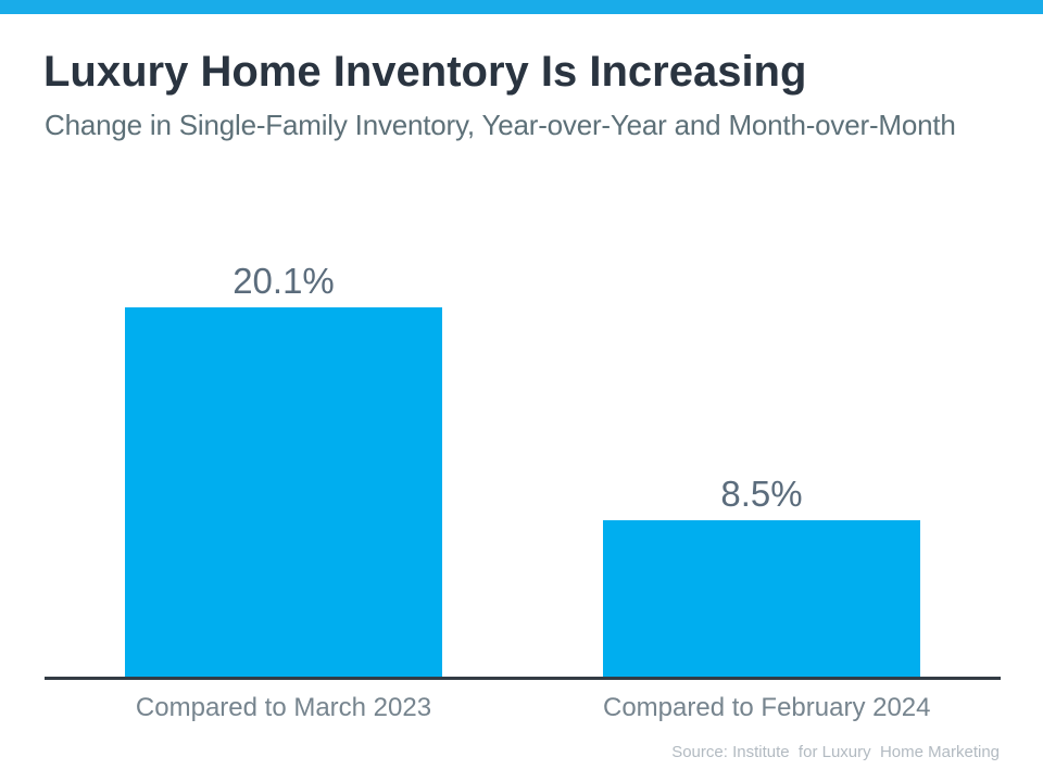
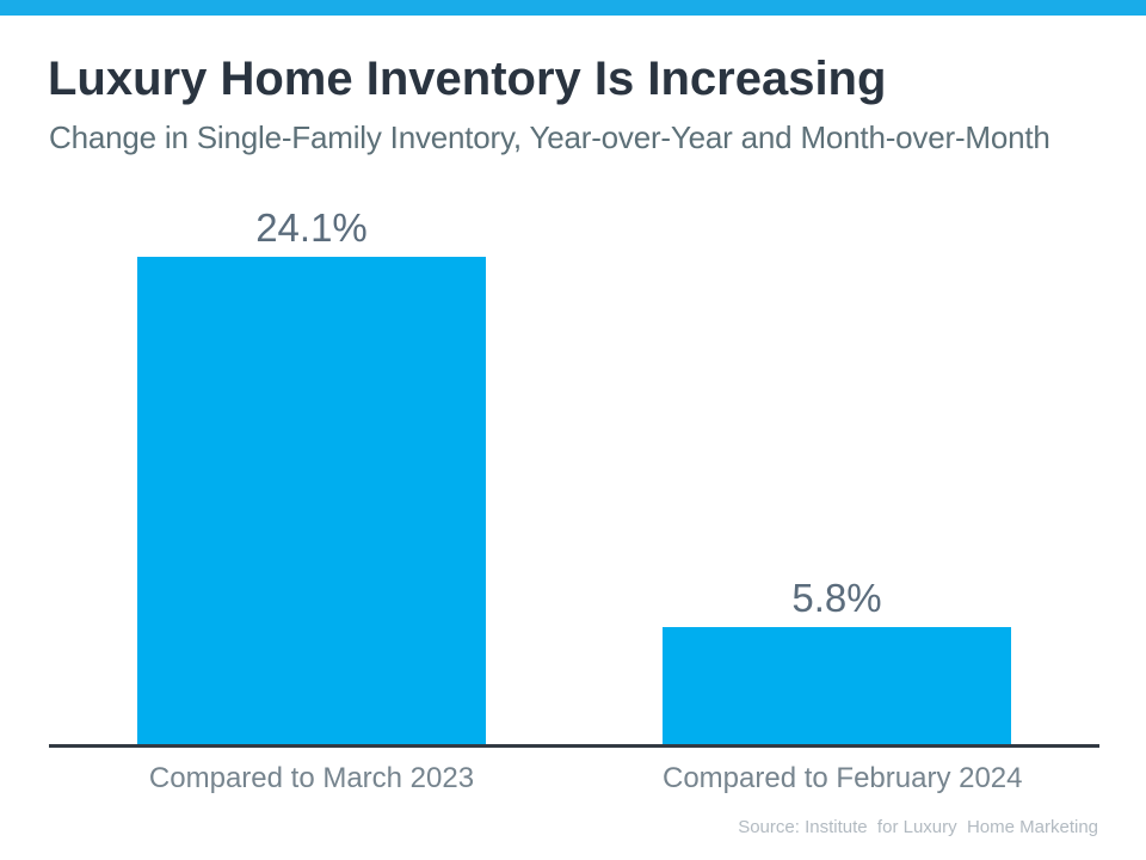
Compared to March 2023: 20.1% -> 24.1%
Compared to February 2024: 8.5% -> 5.8%
